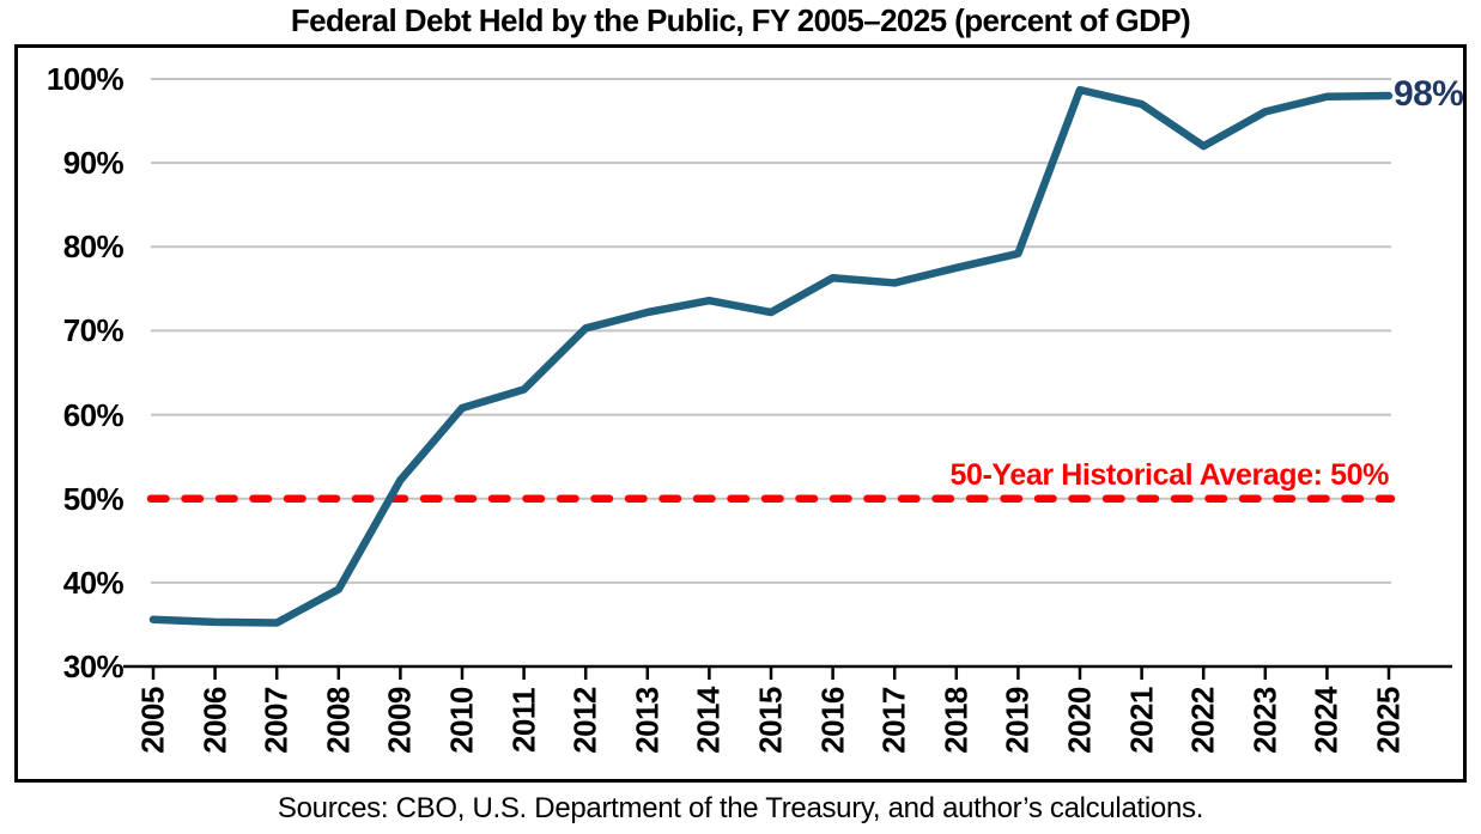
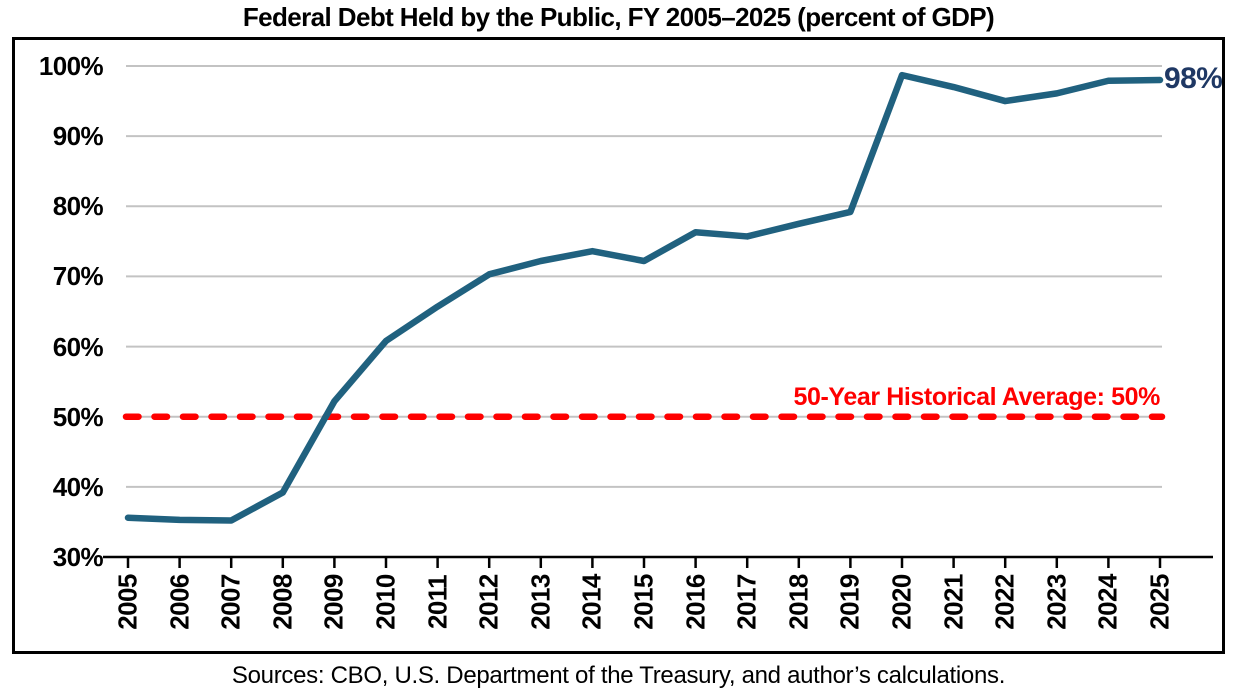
2011: 63% -> 66%
2022: 92% -> 95%
